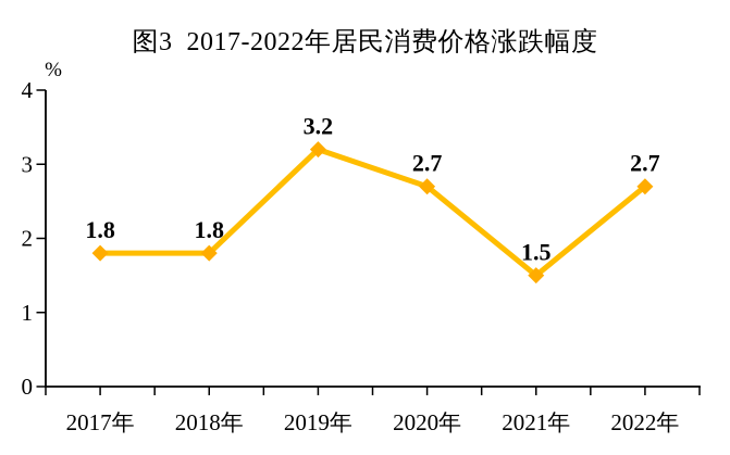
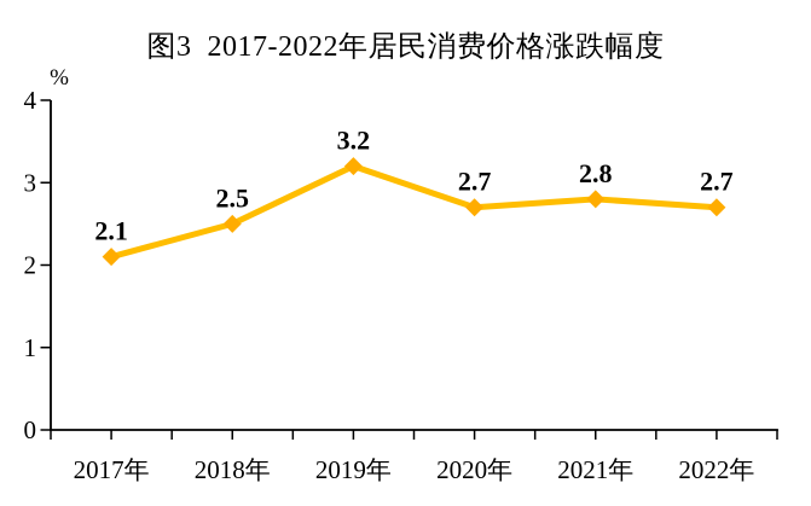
2017年: 1.8 -> 2.1
2018年: 1.8 -> 2.5
2021年: 1.5 -> 2.8
